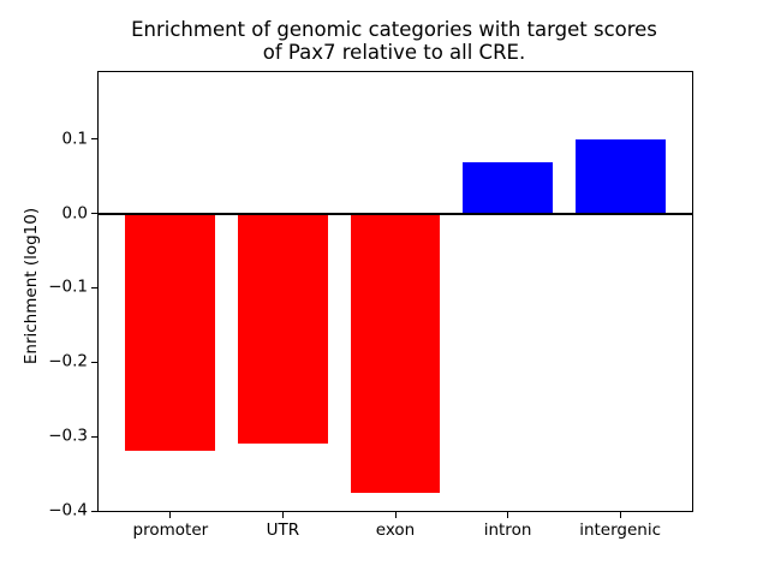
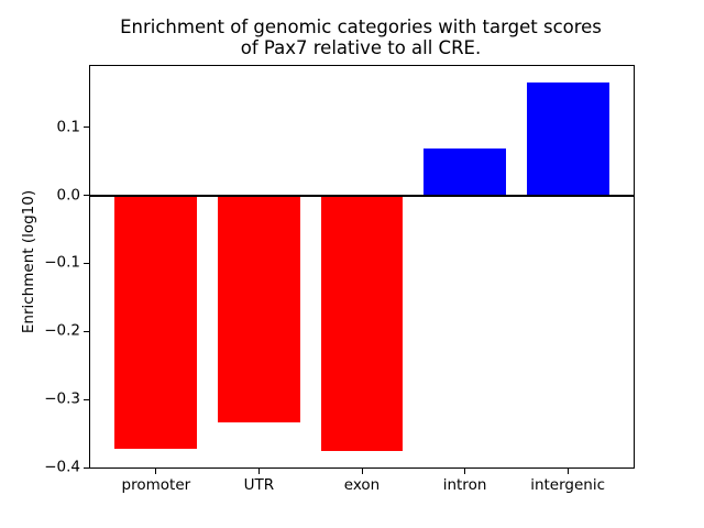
promoter: -0.32 -> -0.37
UTR: -0.31 -> -0.33
intergenic: 0.10 -> 0.17
